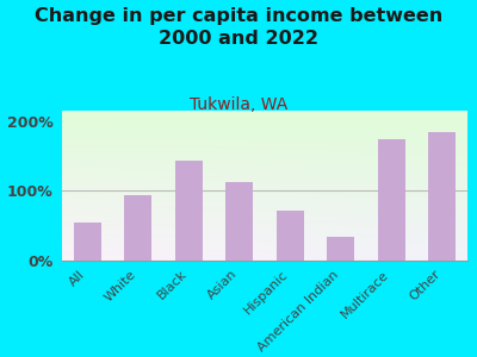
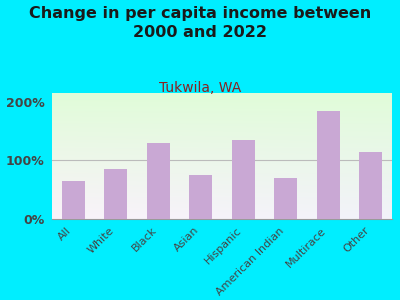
All: 54% -> 65%
White: 94% -> 85%
Black: 144% -> 130%
Asian: 112% -> 75%
Hispanic: 72% -> 135%
American Indian: 34% -> 70%
Multirace: 174% -> 185%
Other: 184% -> 115%
